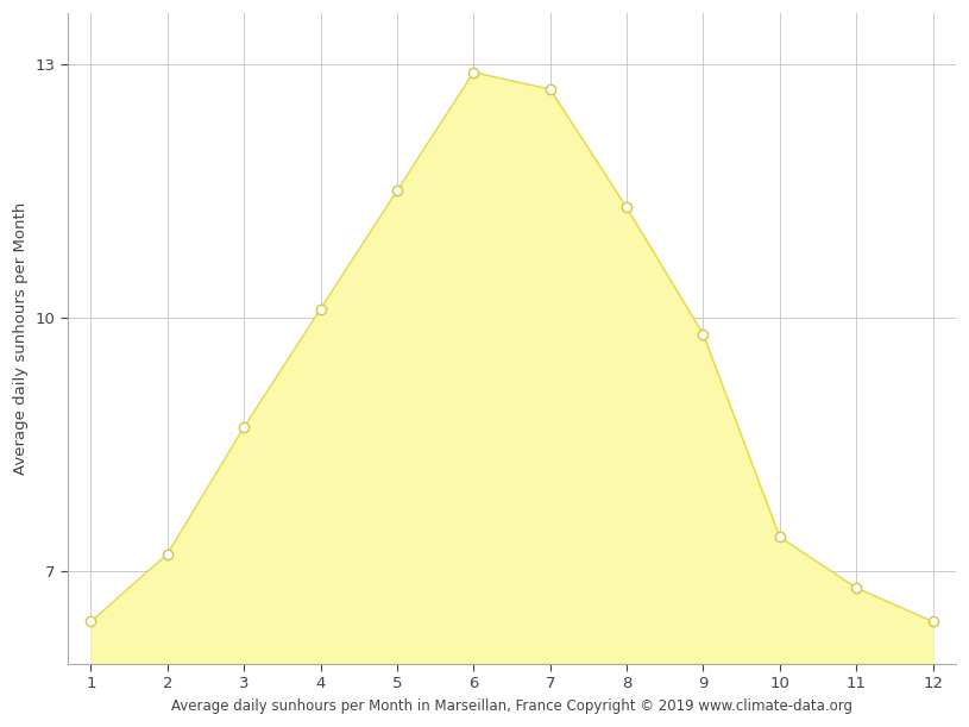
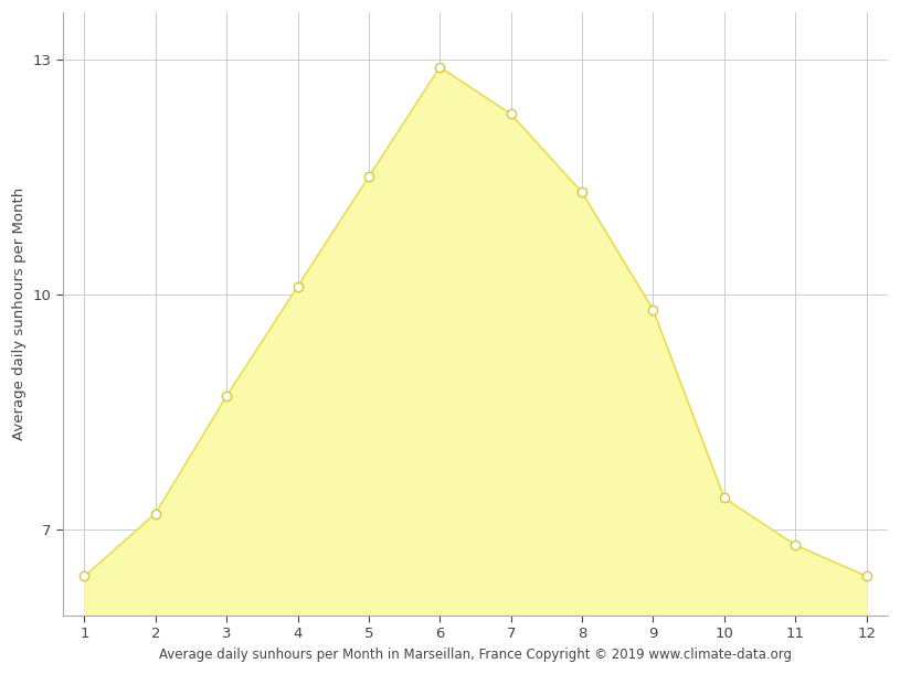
7: 12.7 -> 12.3
